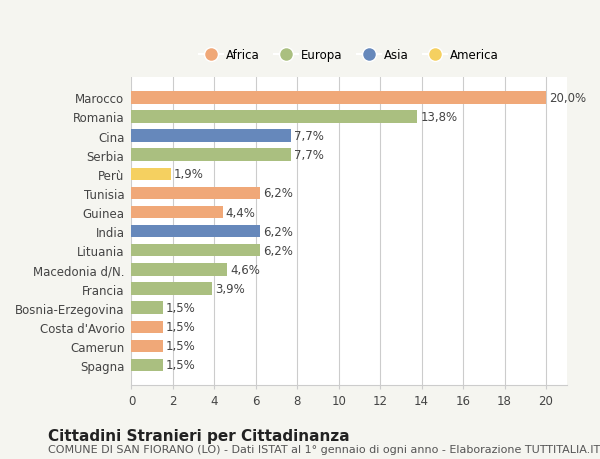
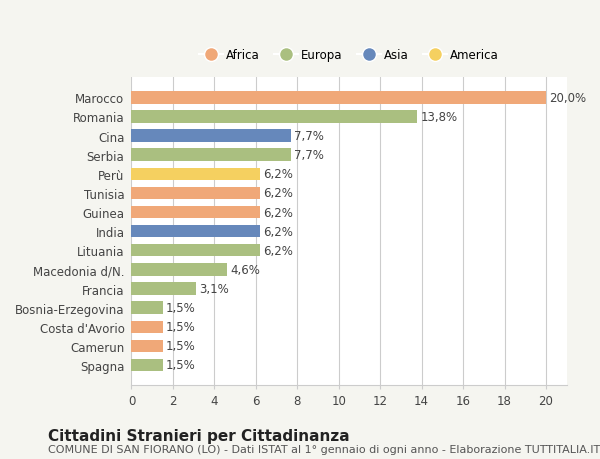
Perù: 1,9% -> 6,2%
Guinea: 4,4% -> 6,2%
Francia: 3,9% -> 3,1%
